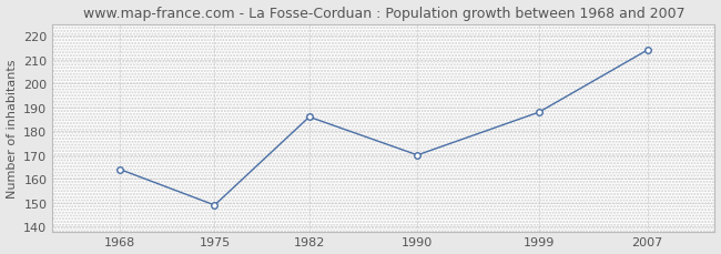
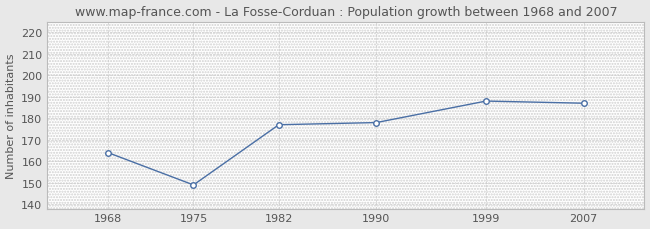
1982: 186 -> 177
1990: 170 -> 178
2007: 214 -> 187
